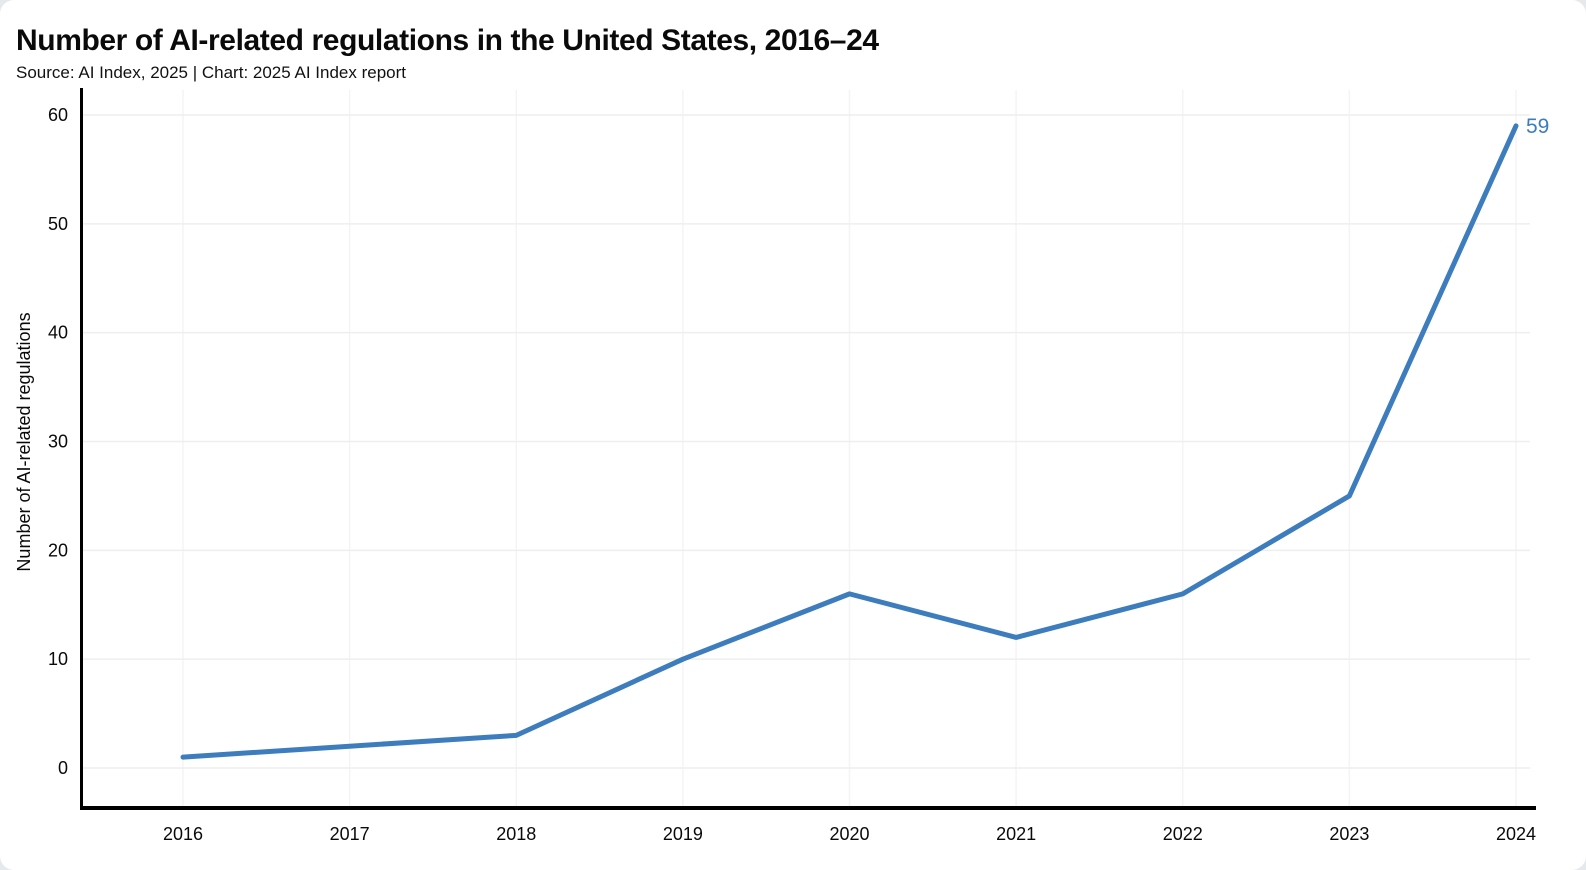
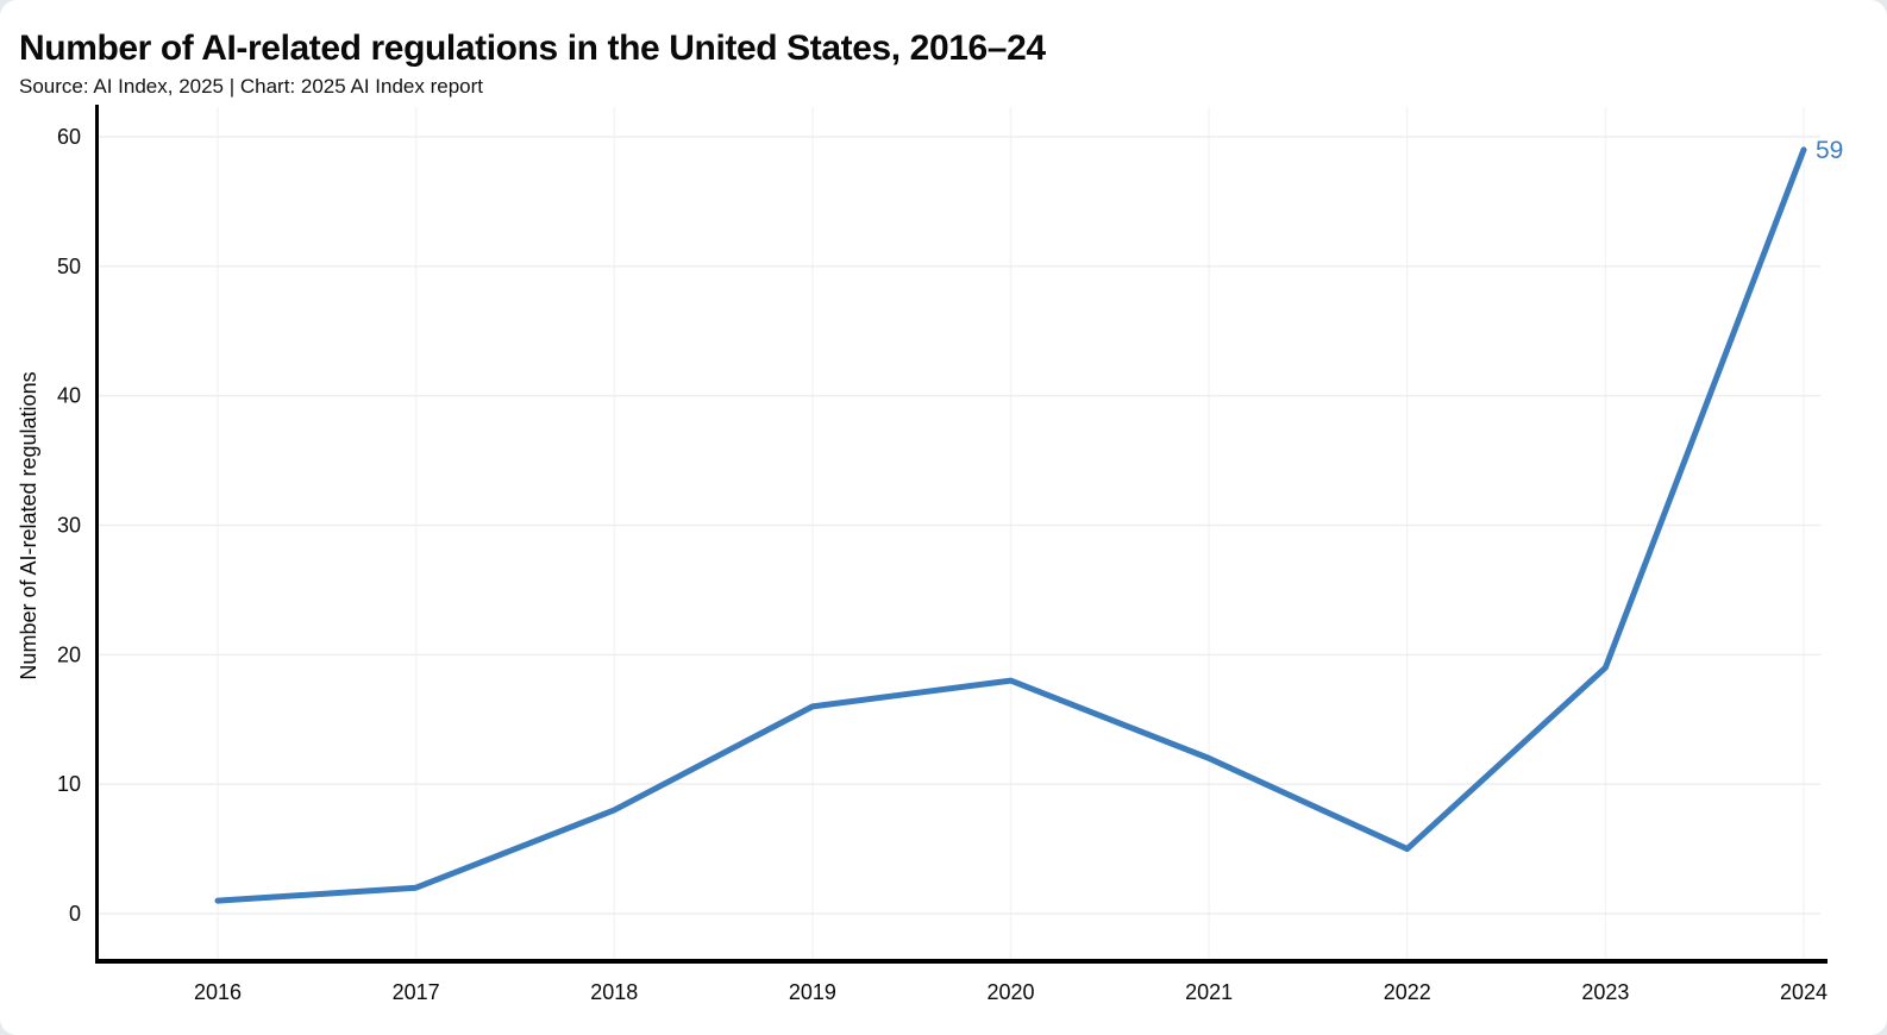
2018: 3 -> 8
2019: 10 -> 16
2020: 16 -> 18
2022: 16 -> 5
2023: 25 -> 19
